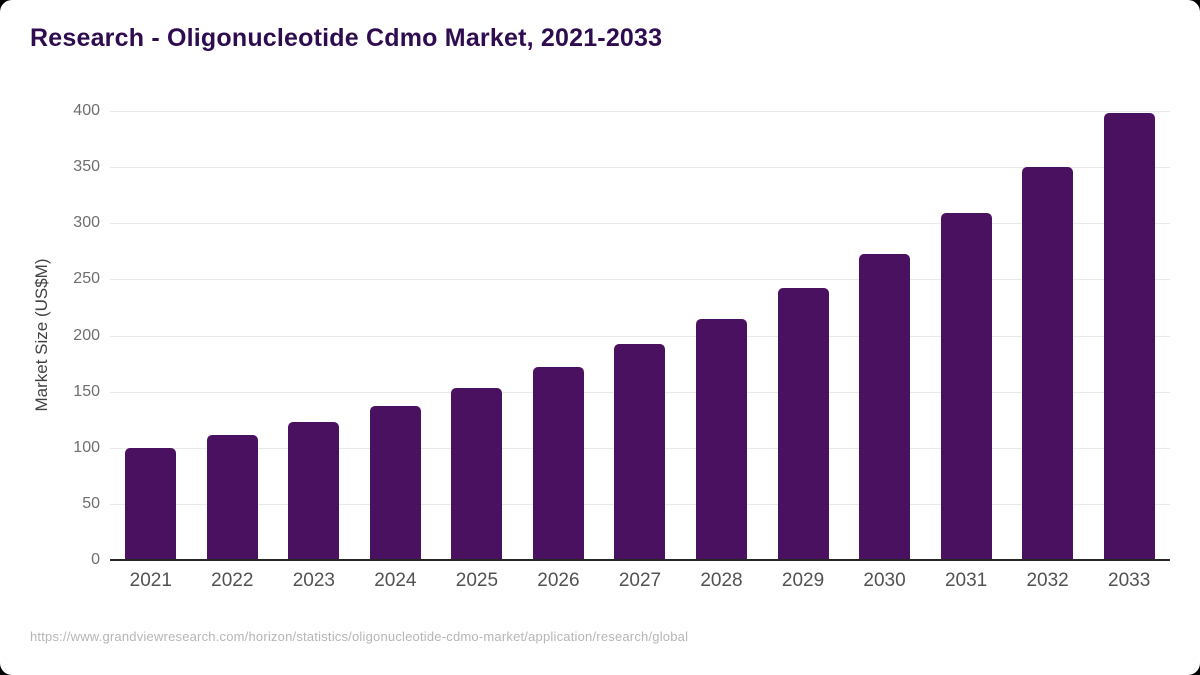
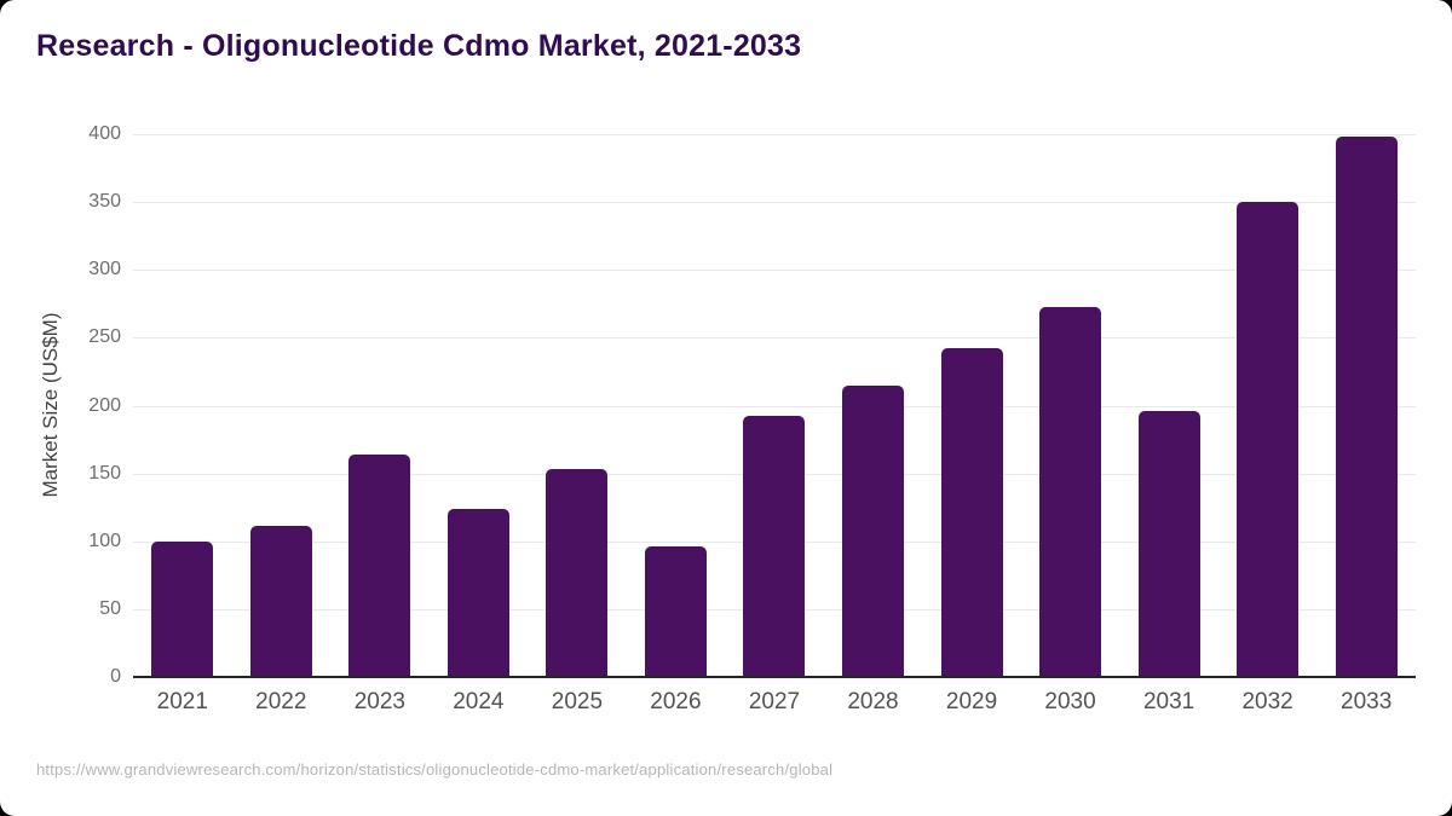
2023: 123 -> 164
2024: 137 -> 124
2026: 172 -> 96
2031: 309 -> 196
